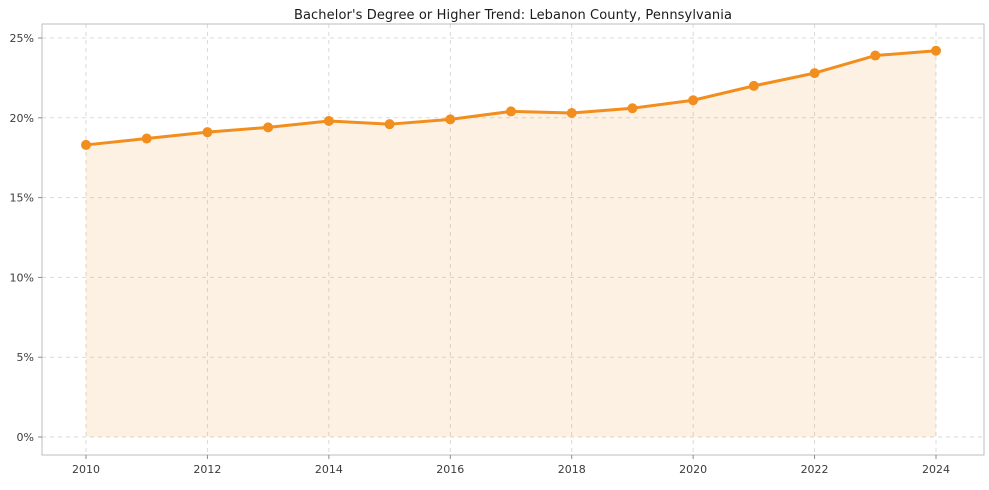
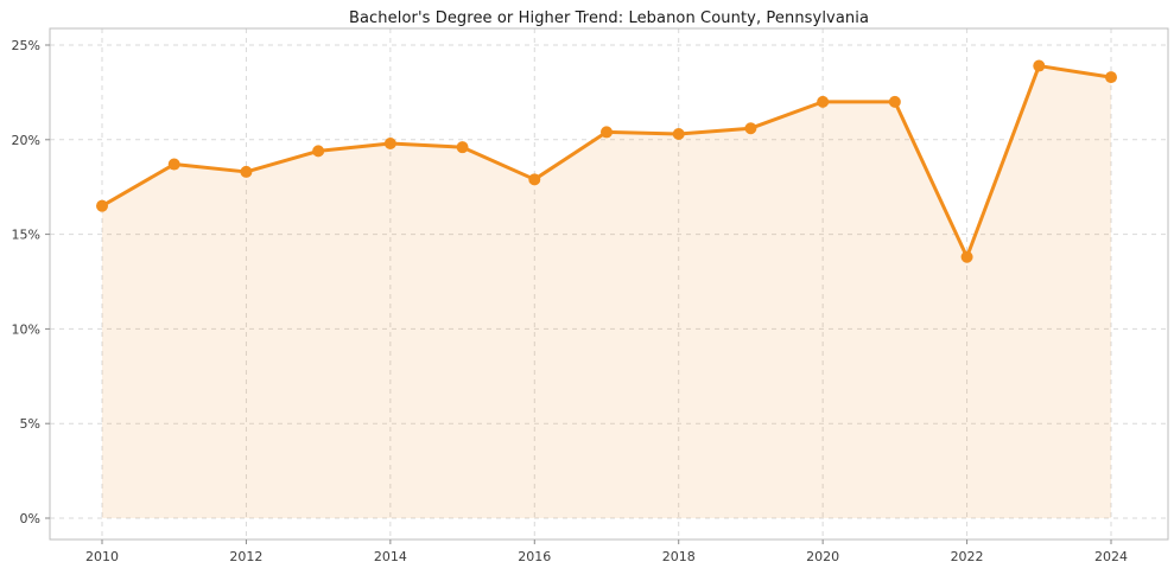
2010: 18.3% -> 16.5%
2012: 19.1% -> 18.3%
2016: 19.9% -> 17.9%
2020: 21.1% -> 22.0%
2022: 22.8% -> 13.8%
2024: 24.2% -> 23.3%
